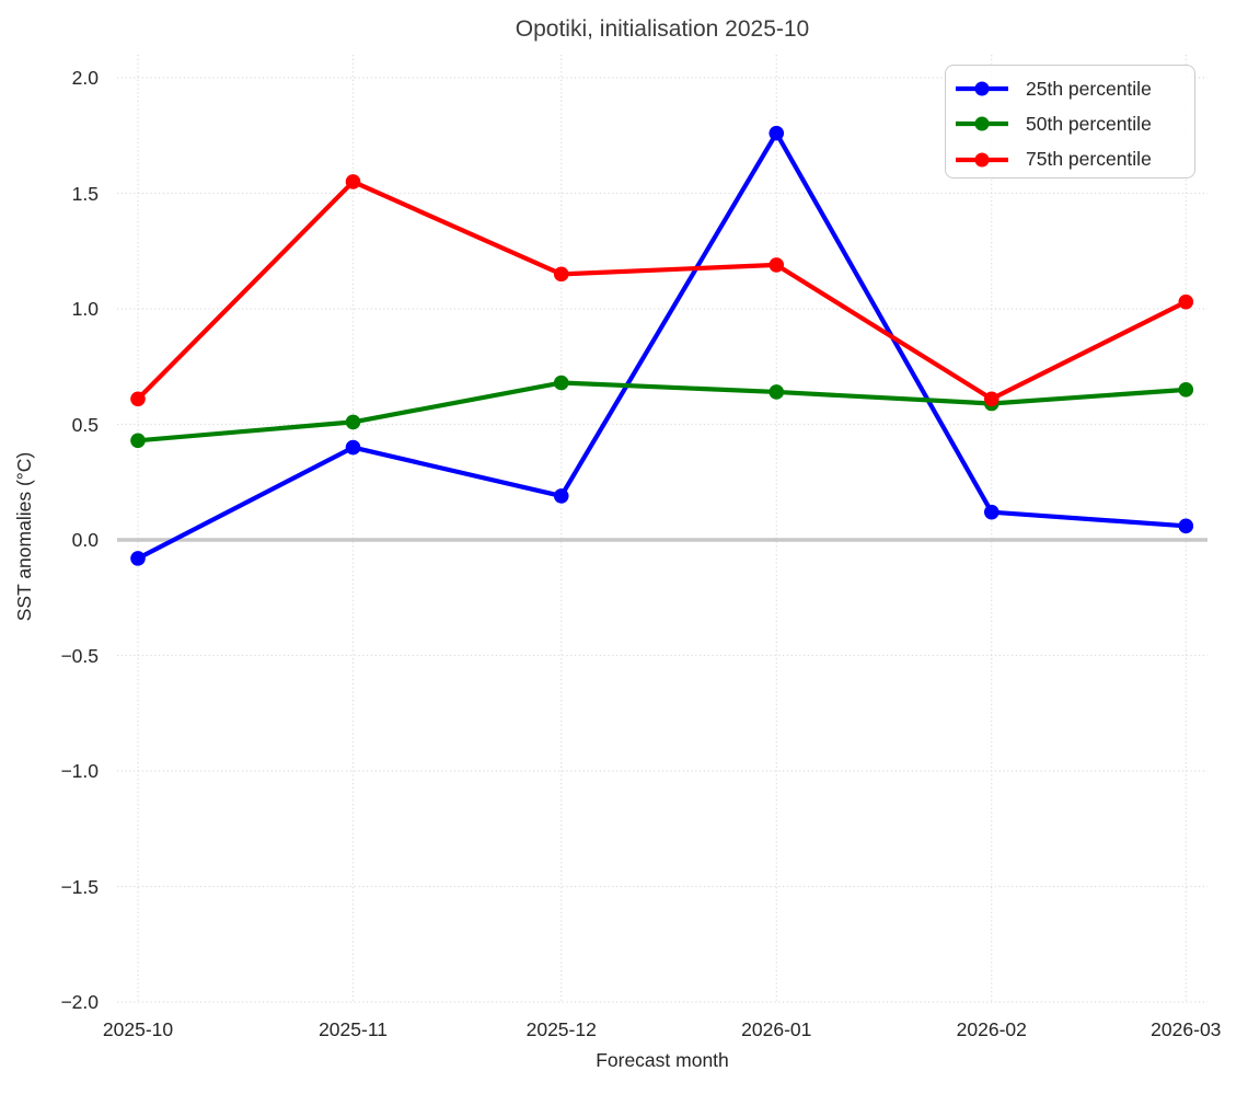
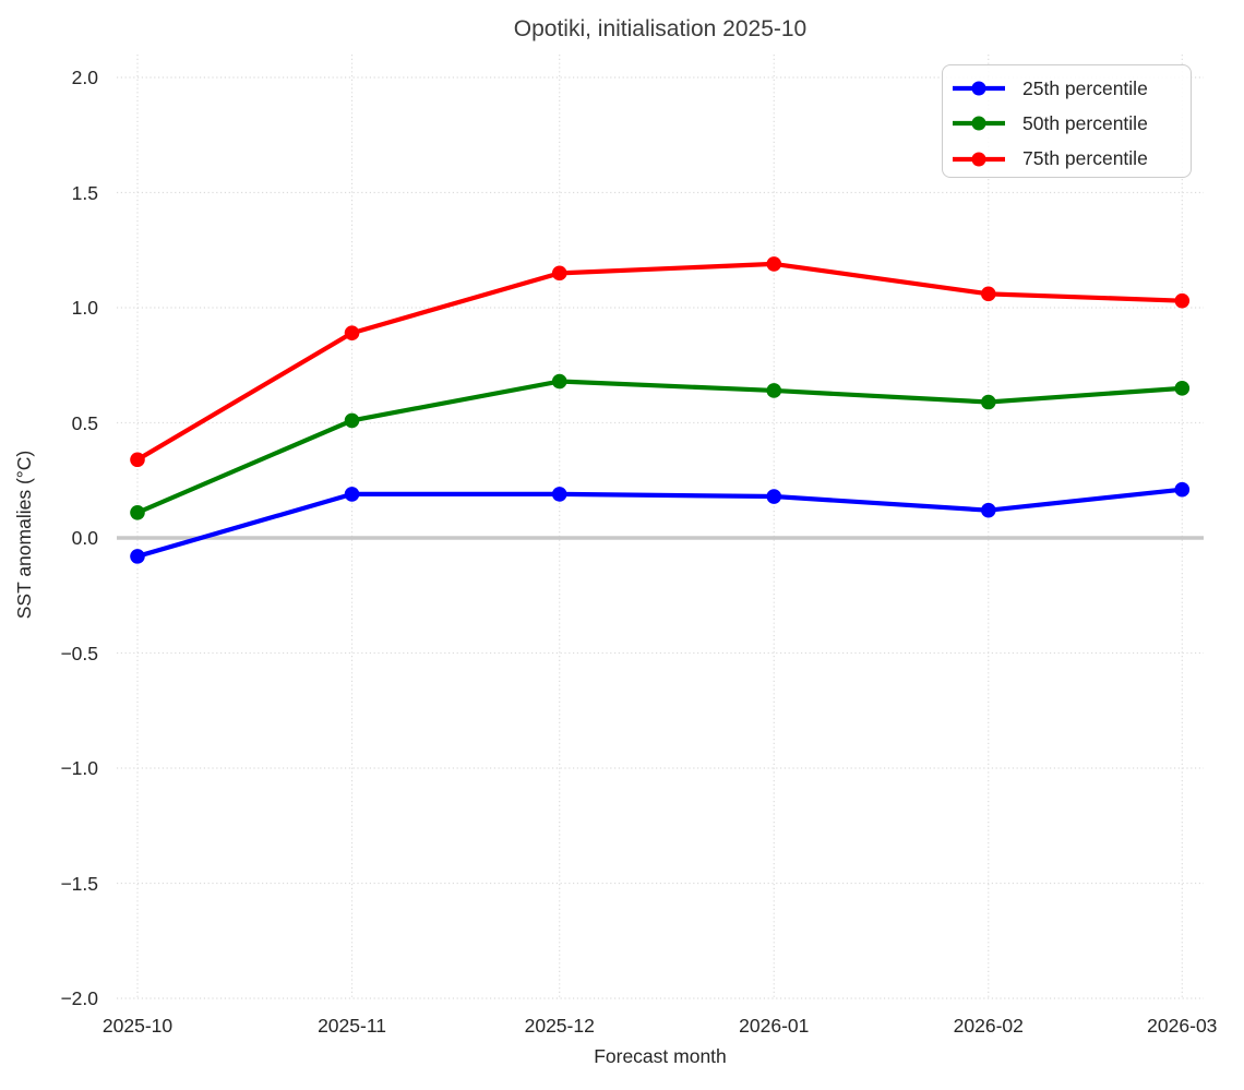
50th percentile/2025-10: 0.43 -> 0.11
75th percentile/2025-10: 0.61 -> 0.34
25th percentile/2025-11: 0.40 -> 0.19
75th percentile/2025-11: 1.55 -> 0.89
25th percentile/2026-01: 1.76 -> 0.18
75th percentile/2026-02: 0.61 -> 1.06
25th percentile/2026-03: 0.06 -> 0.21
